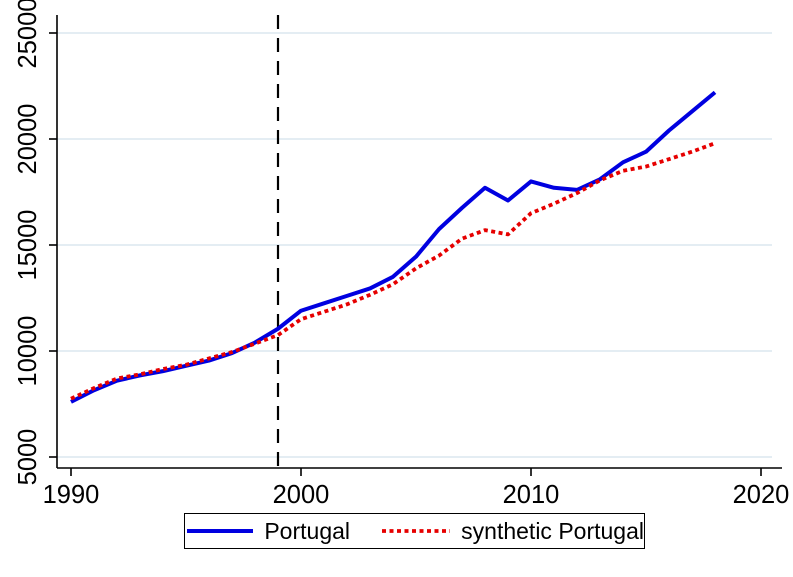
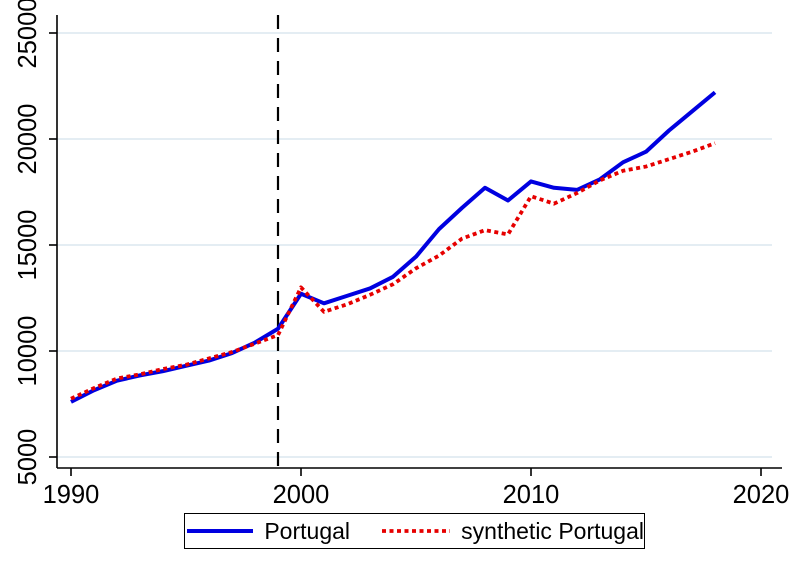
Portugal/2000: 11900 -> 12700
synthetic Portugal/2000: 11500 -> 13000
synthetic Portugal/2010: 16500 -> 17300
